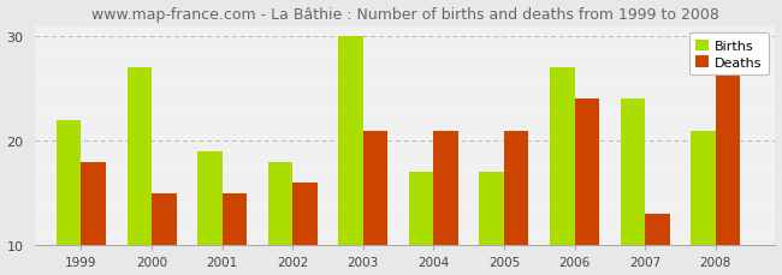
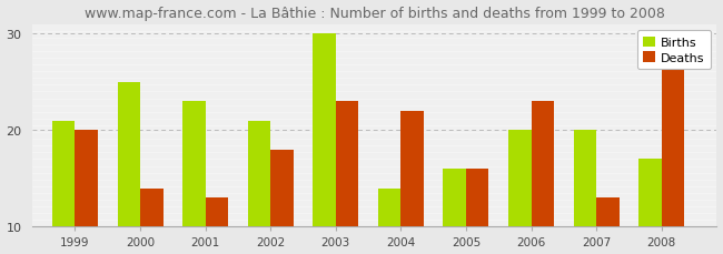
Births/1999: 22 -> 21
Deaths/1999: 18 -> 20
Births/2000: 27 -> 25
Deaths/2000: 15 -> 14
Births/2001: 19 -> 23
Deaths/2001: 15 -> 13
Births/2002: 18 -> 21
Deaths/2002: 16 -> 18
Deaths/2003: 21 -> 23
Births/2004: 17 -> 14
Deaths/2004: 21 -> 22
Births/2005: 17 -> 16
Deaths/2005: 21 -> 16
Births/2006: 27 -> 20
Deaths/2006: 24 -> 23
Births/2007: 24 -> 20
Births/2008: 21 -> 17
